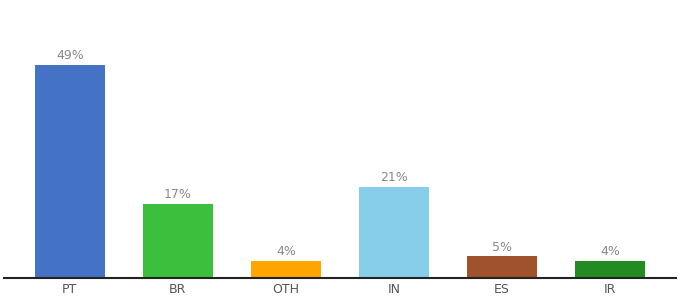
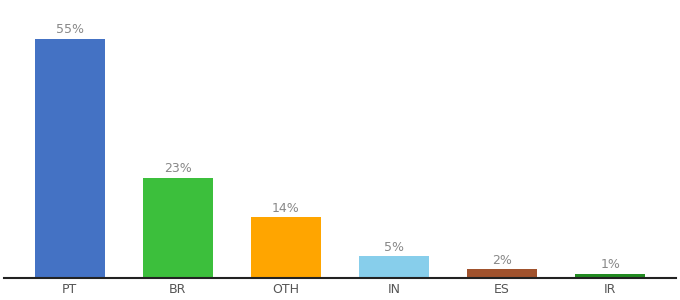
PT: 49% -> 55%
BR: 17% -> 23%
OTH: 4% -> 14%
IN: 21% -> 5%
ES: 5% -> 2%
IR: 4% -> 1%
